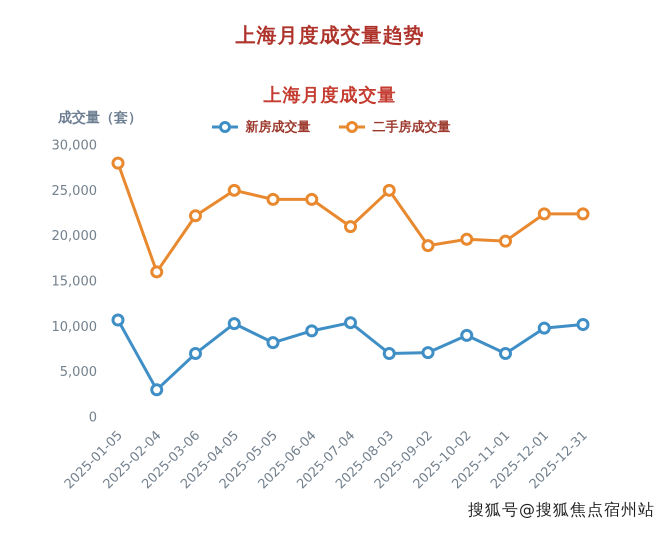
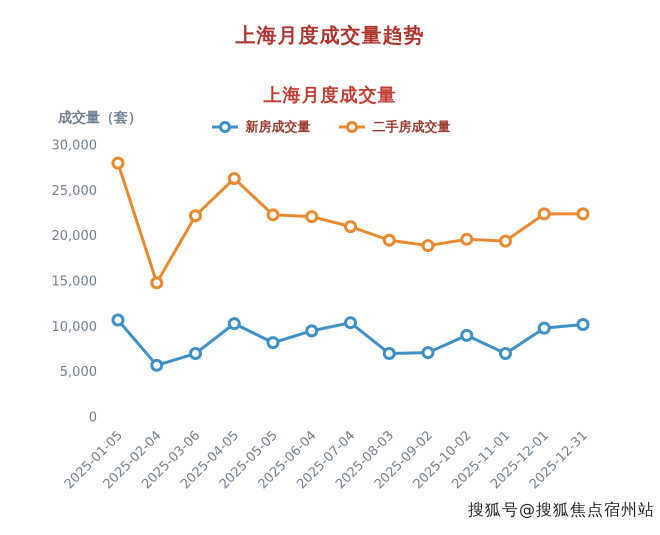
新房成交量/2025-02-04: 3000 -> 6000
二手房成交量/2025-02-04: 16000 -> 15000
二手房成交量/2025-04-05: 25000 -> 26000
二手房成交量/2025-05-05: 24000 -> 22000
二手房成交量/2025-06-04: 24000 -> 22000
二手房成交量/2025-08-03: 25000 -> 20000
